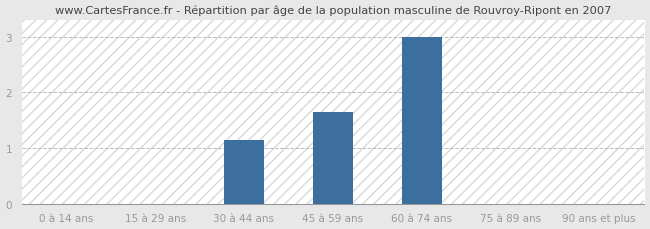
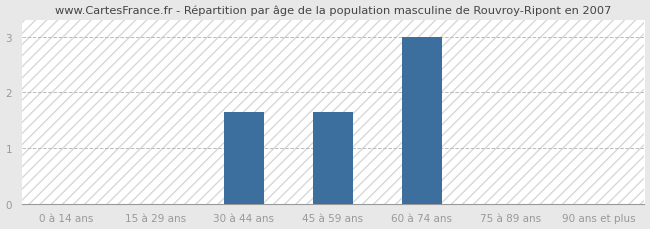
30 à 44 ans: 1.14 -> 1.65
